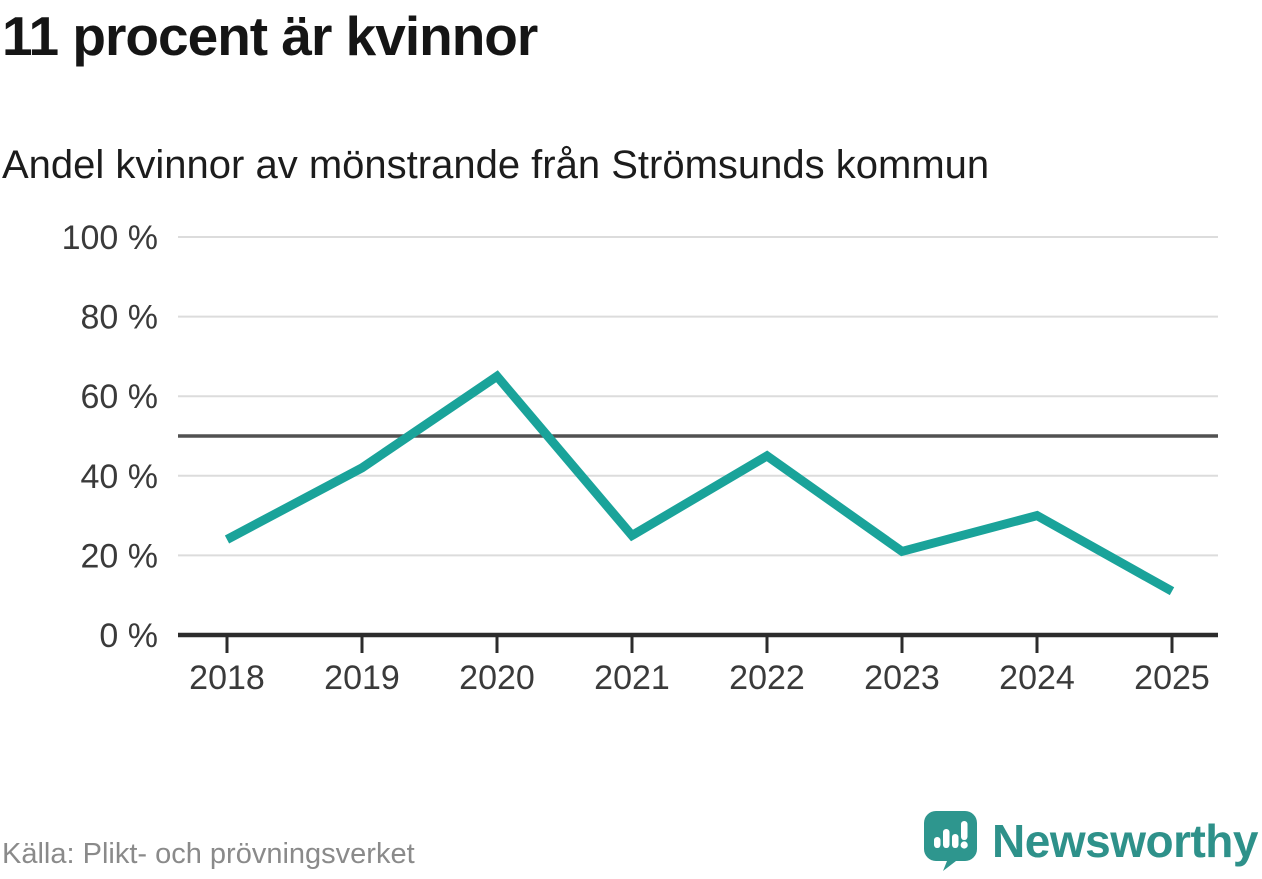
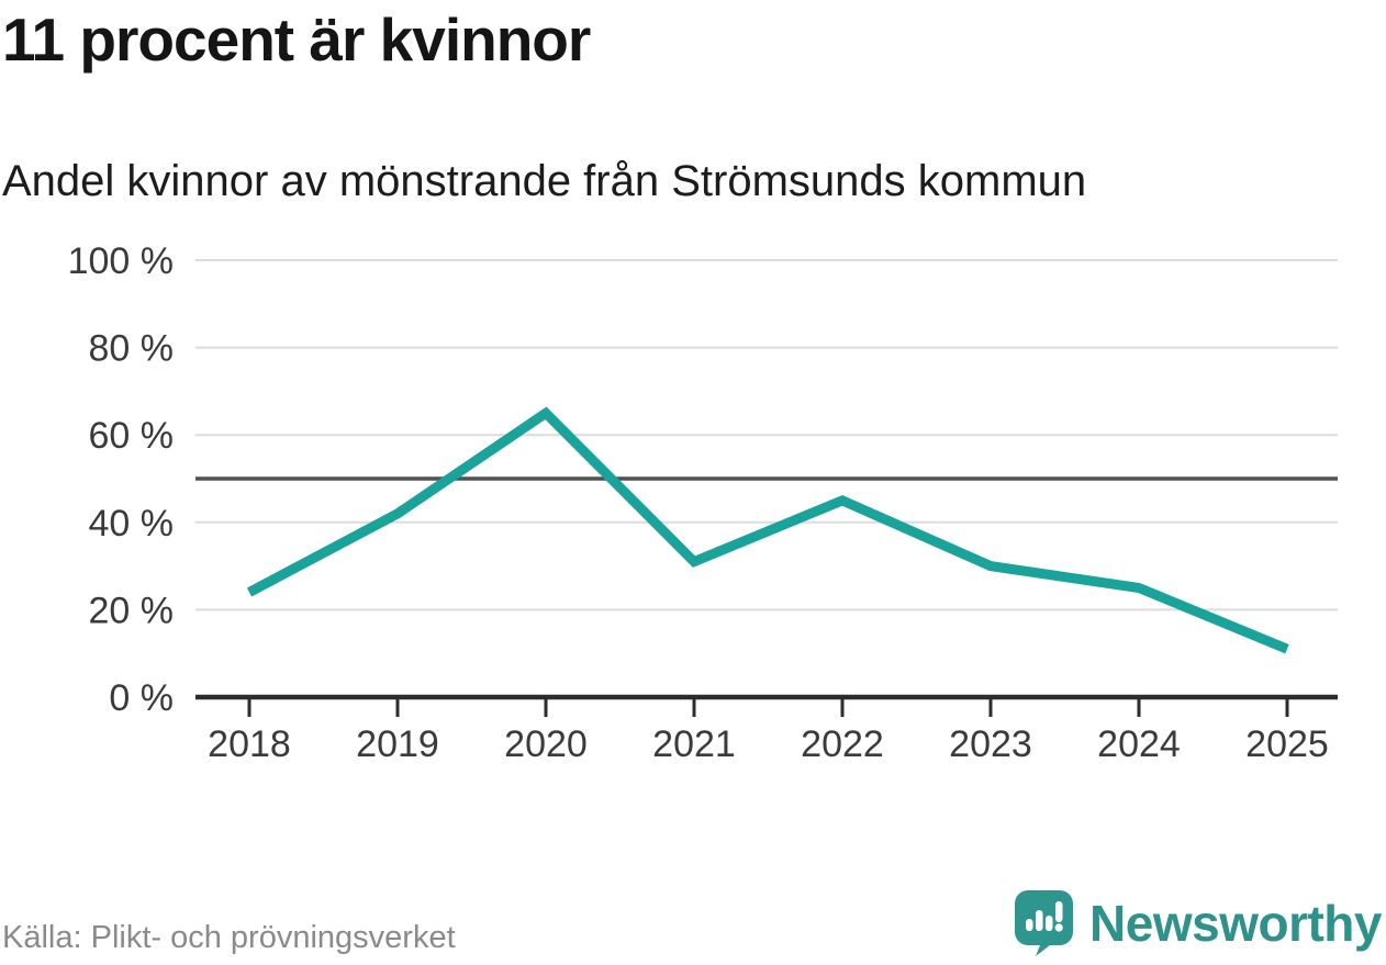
2021: 25% -> 31%
2023: 21% -> 30%
2024: 30% -> 25%
